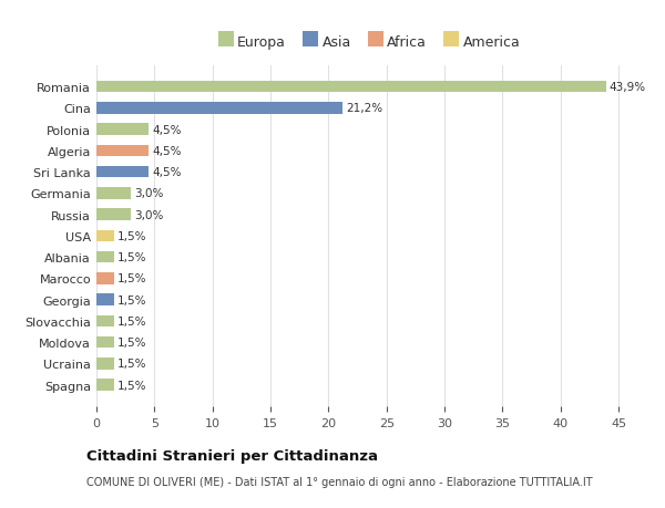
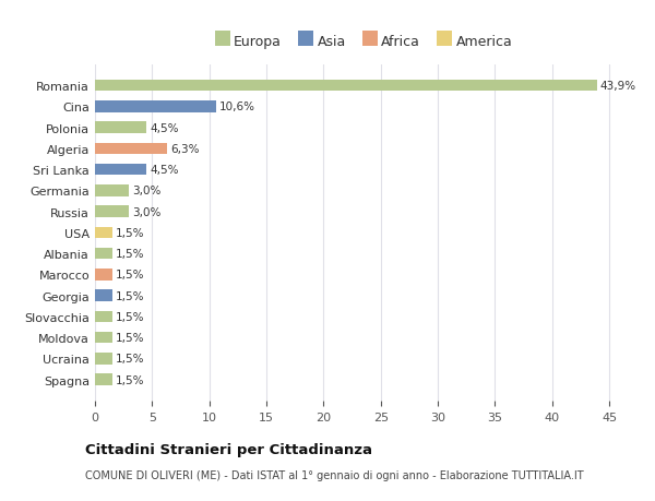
Cina: 21,2% -> 10,6%
Algeria: 4,5% -> 6,3%
